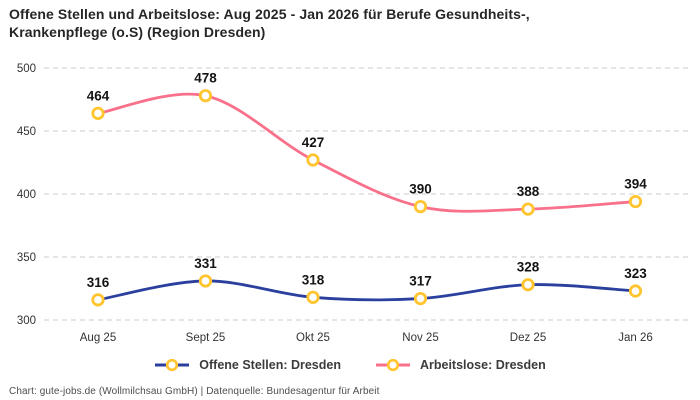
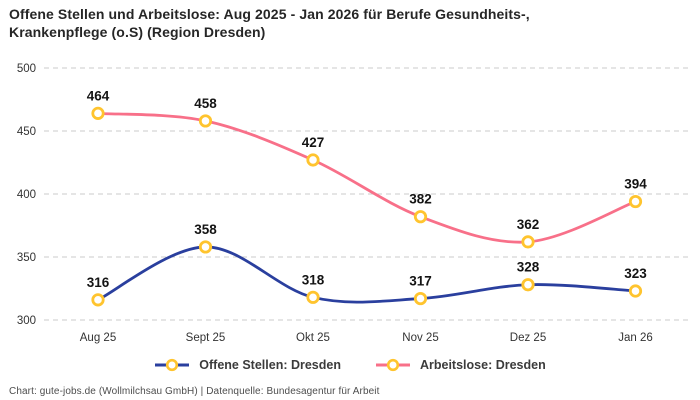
Offene Stellen: Dresden/Sept 25: 331 -> 358
Arbeitslose: Dresden/Sept 25: 478 -> 458
Arbeitslose: Dresden/Nov 25: 390 -> 382
Arbeitslose: Dresden/Dez 25: 388 -> 362
